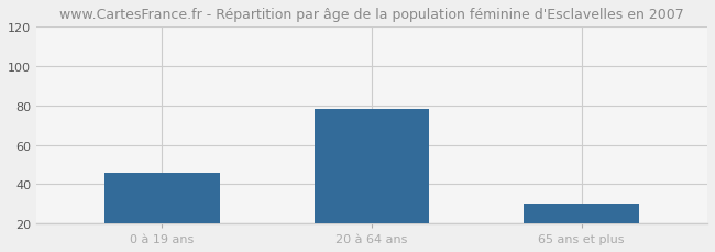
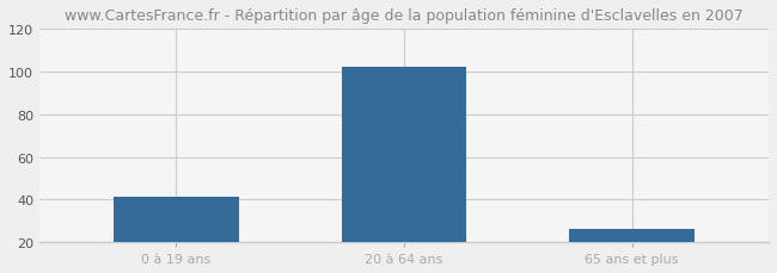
0 à 19 ans: 46 -> 41
20 à 64 ans: 78 -> 102
65 ans et plus: 30 -> 26
